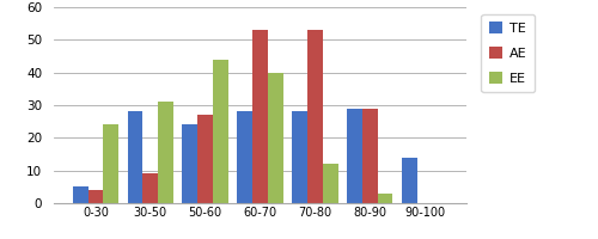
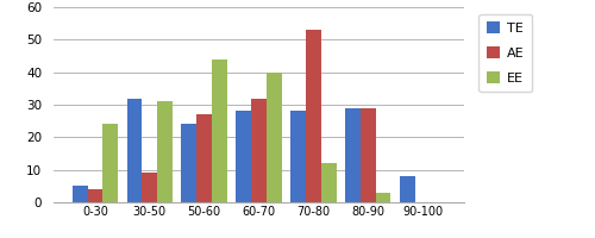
TE/30-50: 28 -> 32
AE/60-70: 53 -> 32
TE/90-100: 14 -> 8
